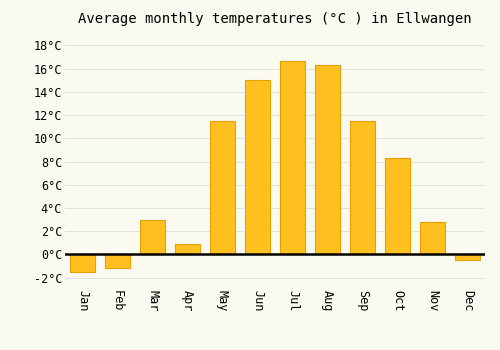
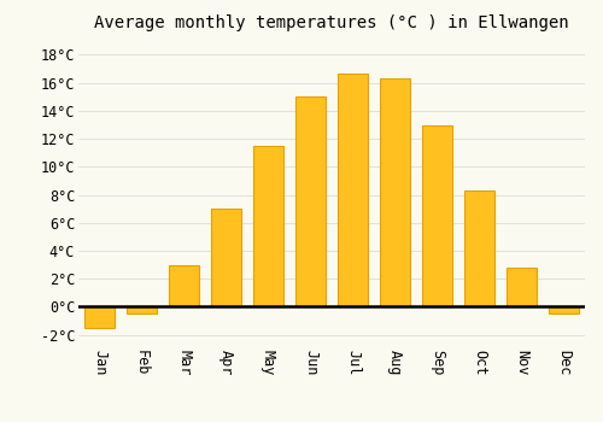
Feb: -1.2°C -> -0.5°C
Apr: 0.9°C -> 7.0°C
Sep: 11.5°C -> 13.0°C
